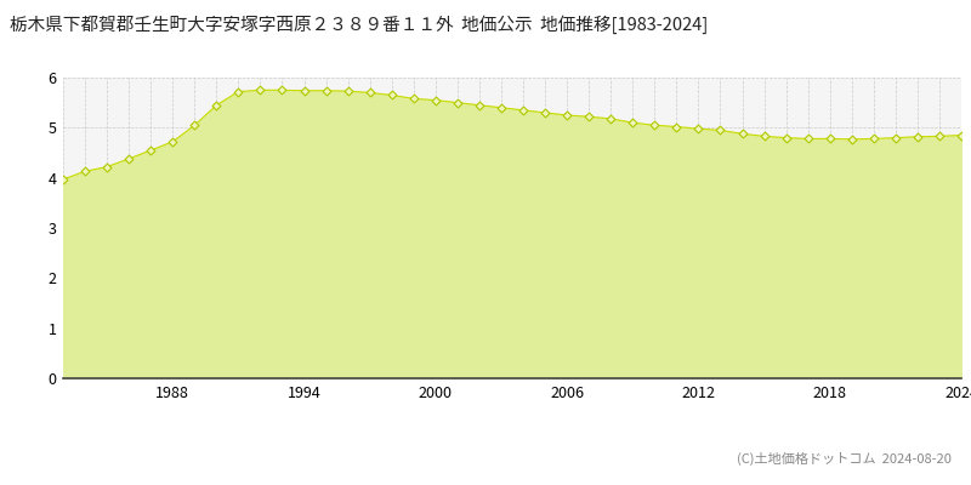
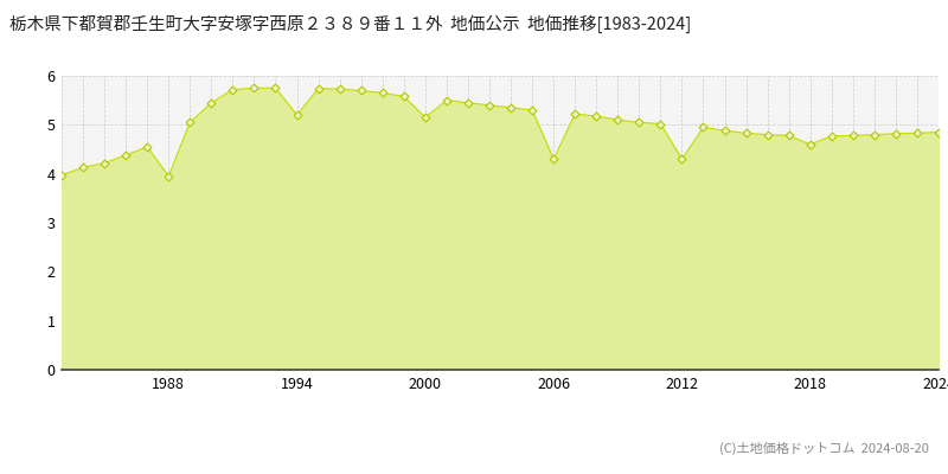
1988: 4.72 -> 3.95
1994: 5.74 -> 5.20
2000: 5.55 -> 5.15
2006: 5.25 -> 4.30
2012: 4.98 -> 4.30
2018: 4.78 -> 4.60
